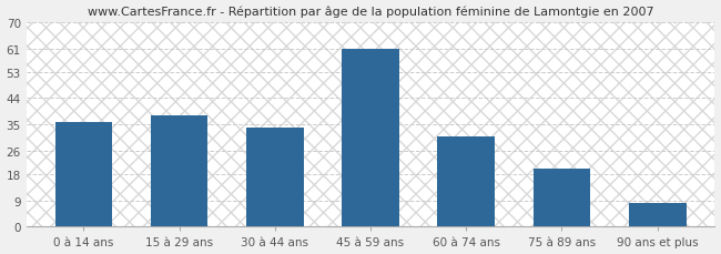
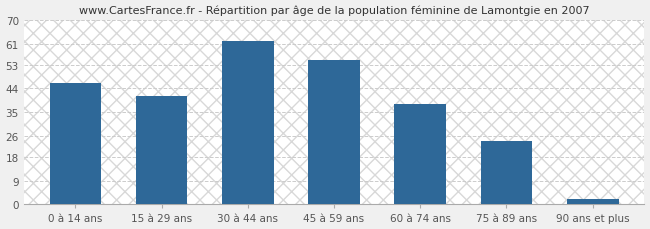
0 à 14 ans: 36 -> 46
15 à 29 ans: 38 -> 41
30 à 44 ans: 34 -> 62
45 à 59 ans: 61 -> 55
60 à 74 ans: 31 -> 38
75 à 89 ans: 20 -> 24
90 ans et plus: 8 -> 2
